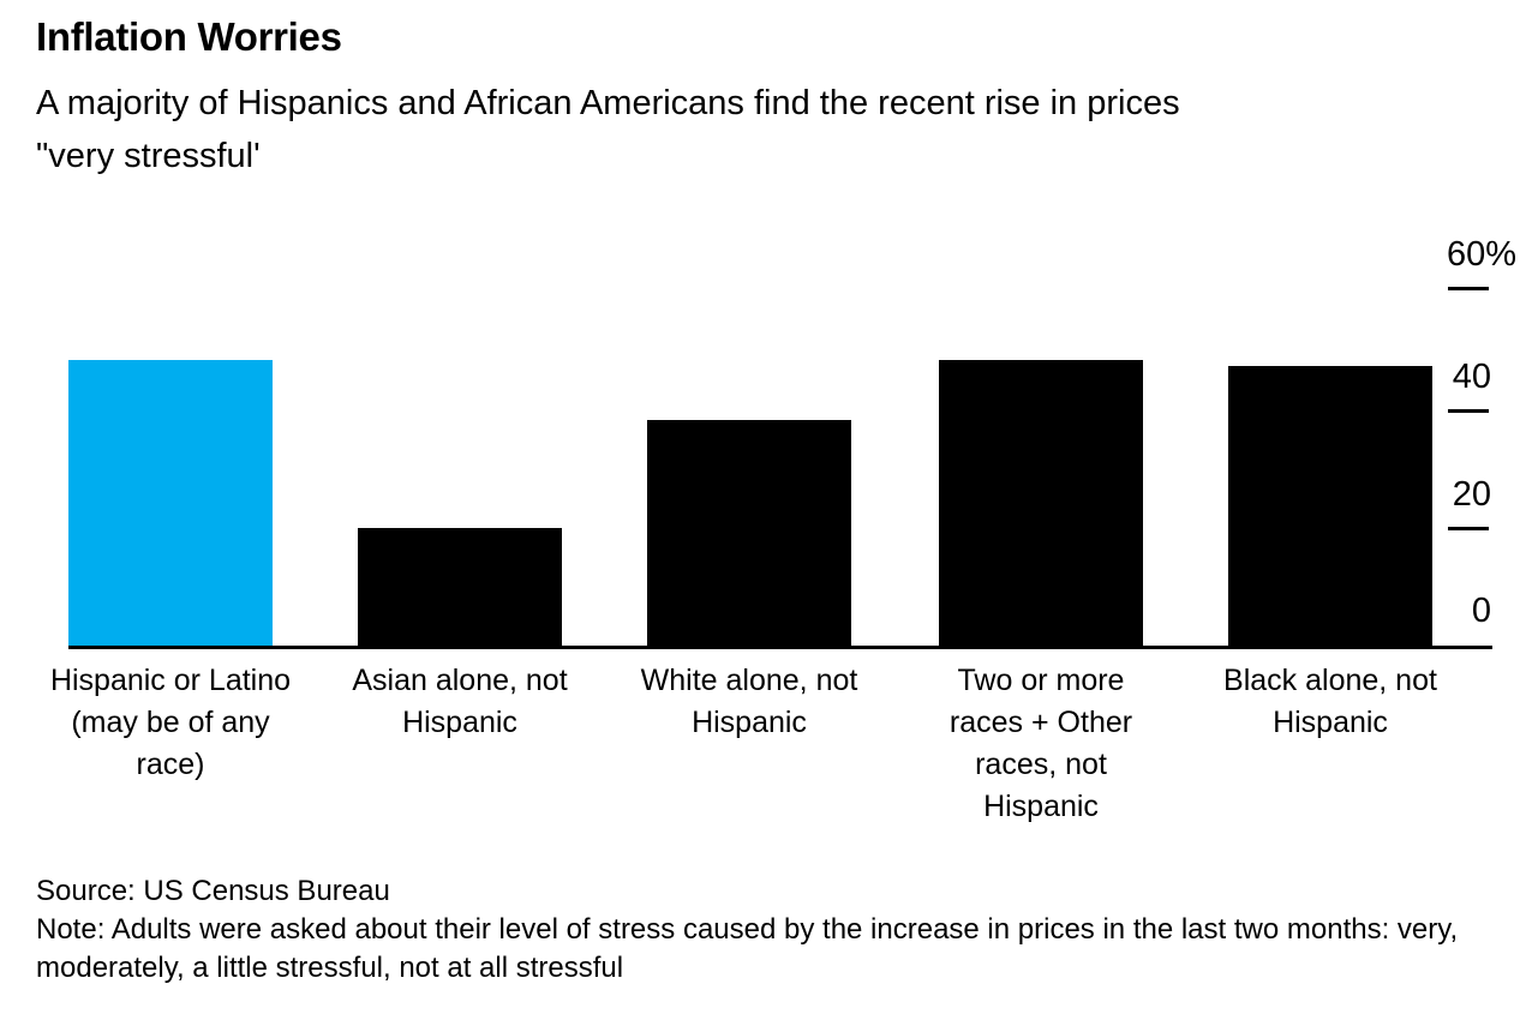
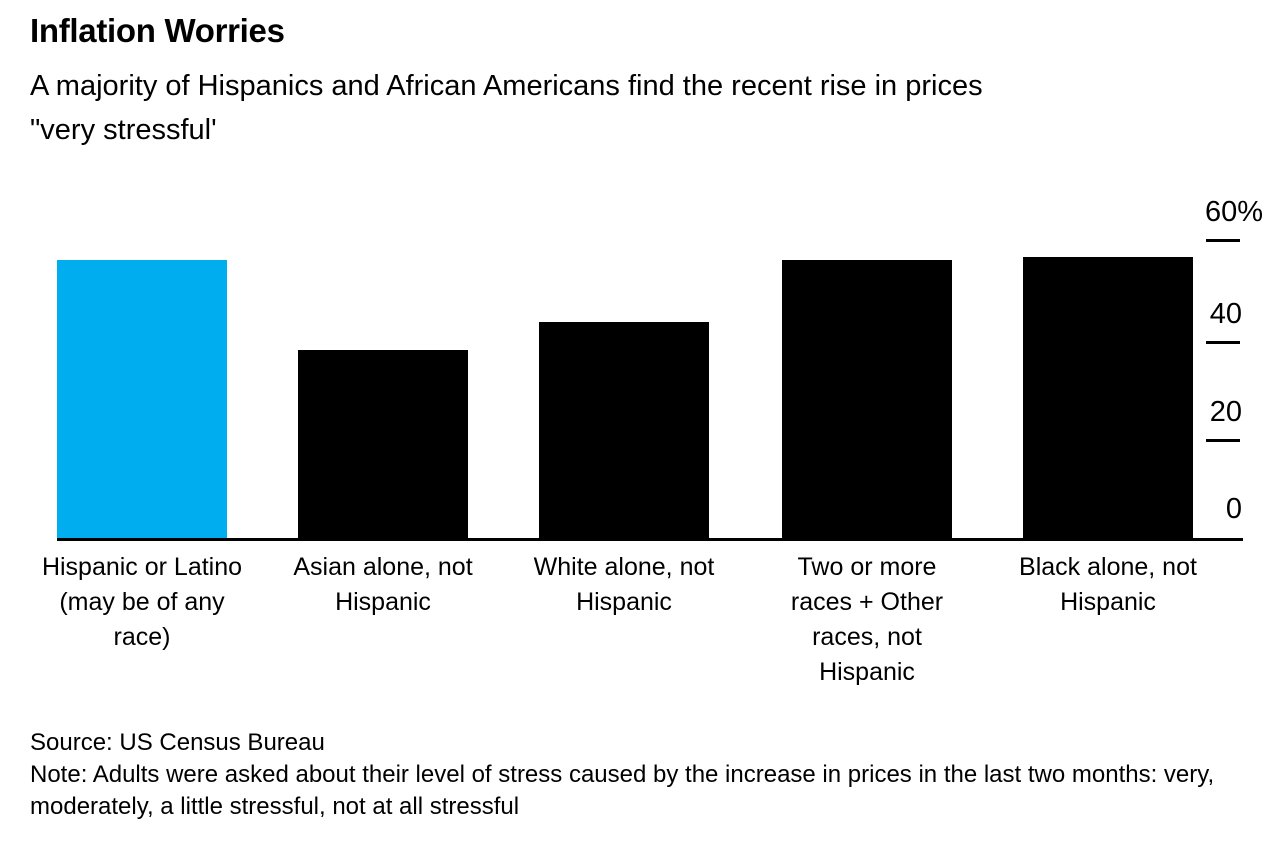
Hispanic or Latino (may be of any race): 48 -> 56
Asian alone, not Hispanic: 20 -> 38
White alone, not Hispanic: 38 -> 44
Two or more races + Other races, not Hispanic: 48 -> 56
Black alone, not Hispanic: 47 -> 56
